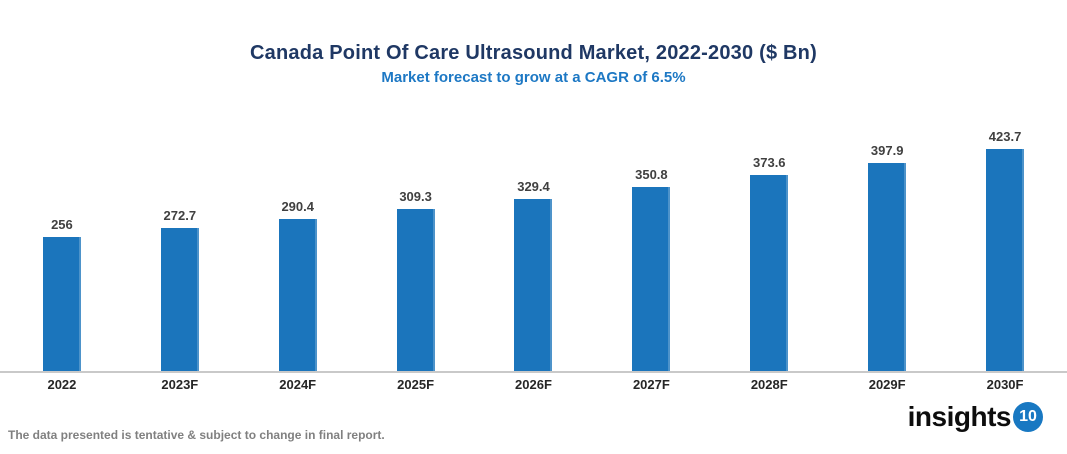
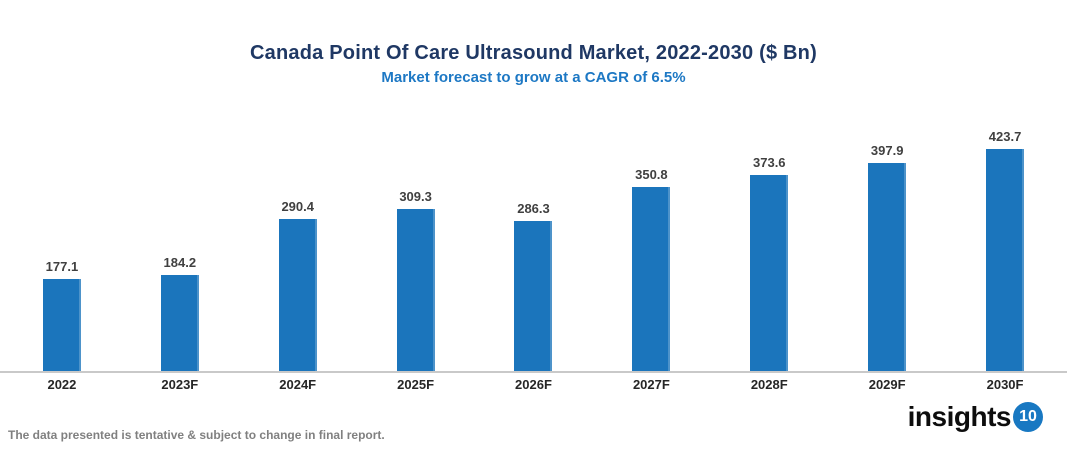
2022: 256 -> 177.1
2023F: 272.7 -> 184.2
2026F: 329.4 -> 286.3
